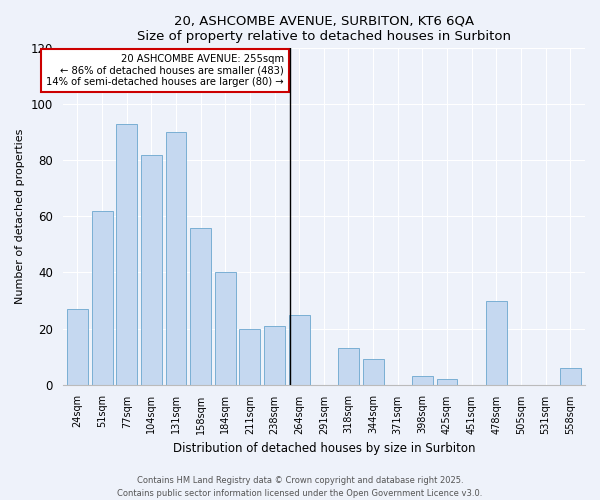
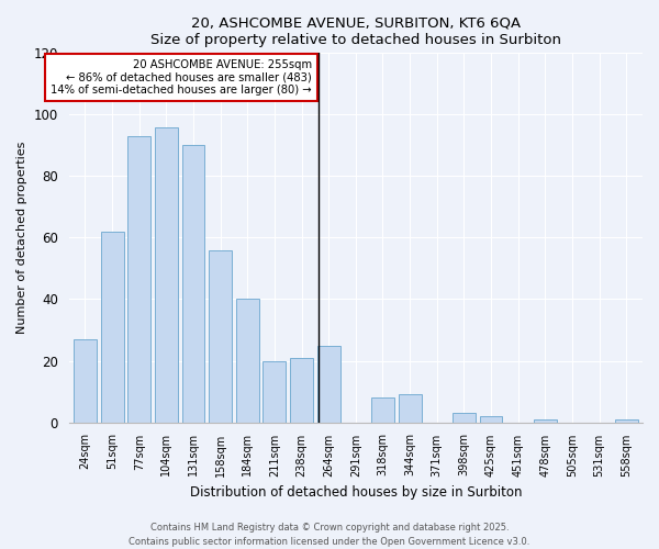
104sqm: 82 -> 96
318sqm: 13 -> 8
478sqm: 30 -> 1
558sqm: 6 -> 1
